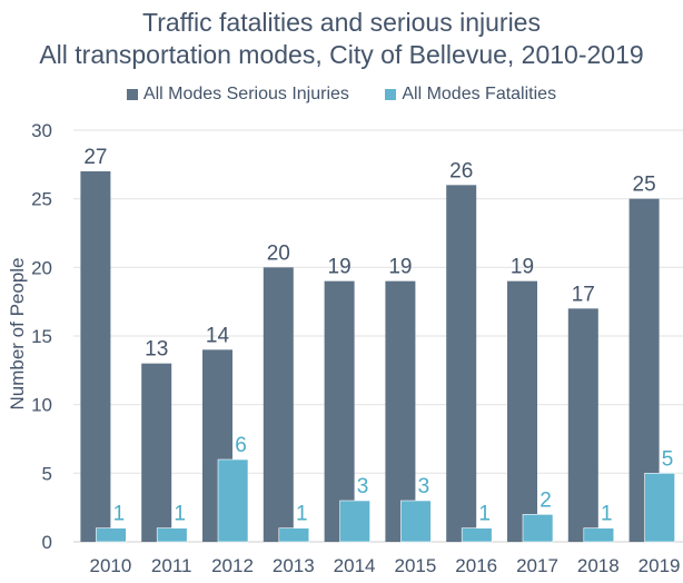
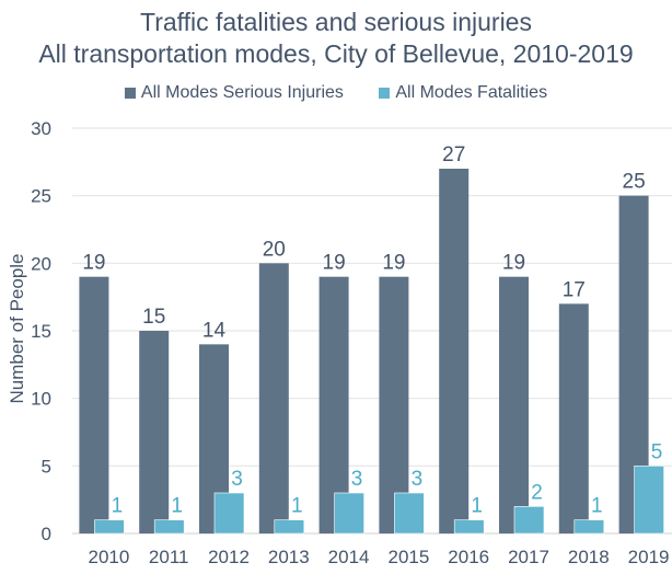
All Modes Serious Injuries/2010: 27 -> 19
All Modes Serious Injuries/2011: 13 -> 15
All Modes Fatalities/2012: 6 -> 3
All Modes Serious Injuries/2016: 26 -> 27
